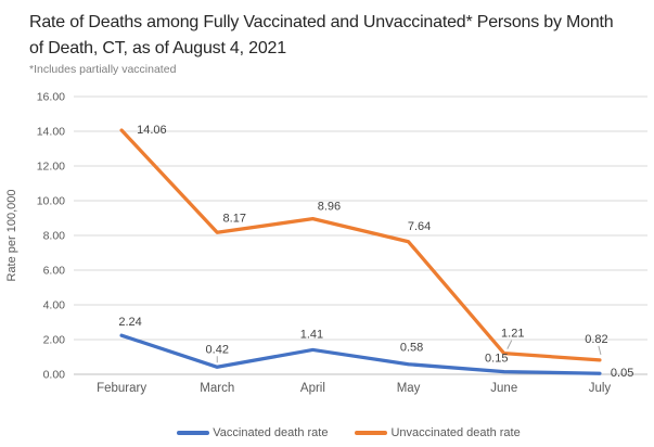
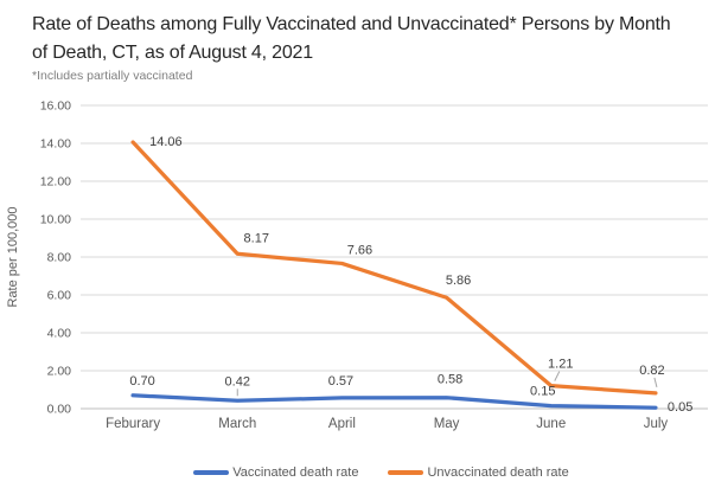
Vaccinated death rate/Feburary: 2.24 -> 0.70
Vaccinated death rate/April: 1.41 -> 0.57
Unvaccinated death rate/April: 8.96 -> 7.66
Unvaccinated death rate/May: 7.64 -> 5.86
